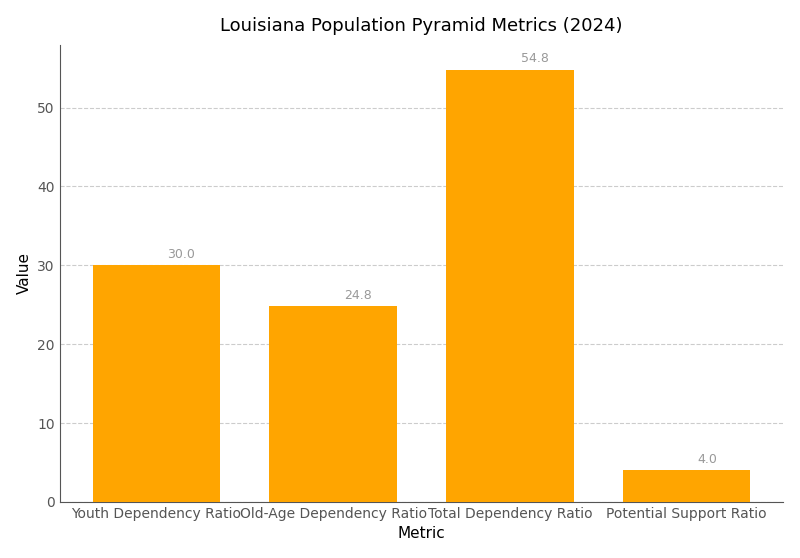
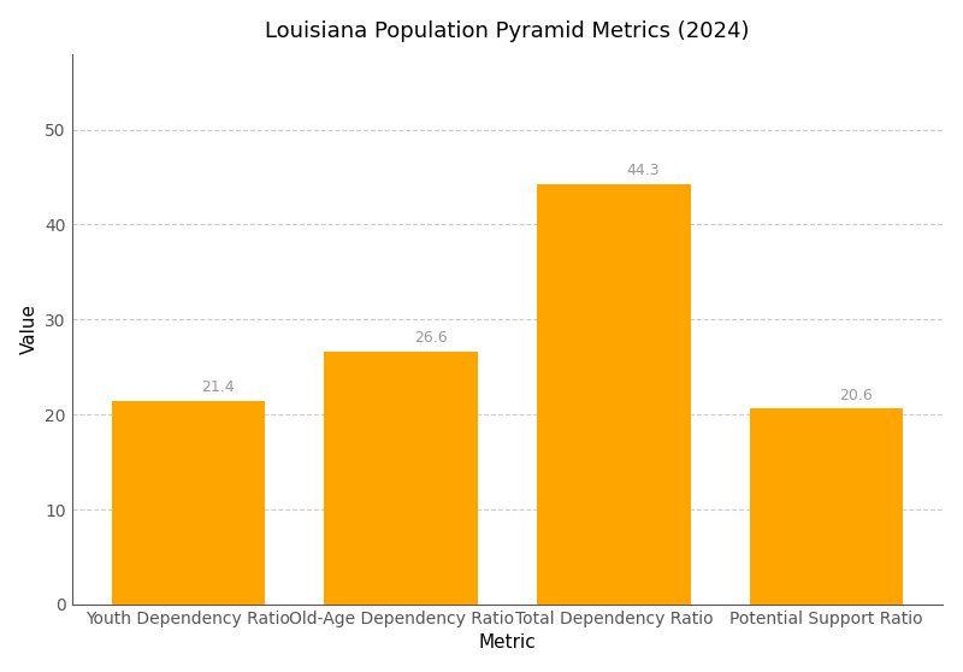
Youth Dependency Ratio: 30.0 -> 21.4
Old-Age Dependency Ratio: 24.8 -> 26.6
Total Dependency Ratio: 54.8 -> 44.3
Potential Support Ratio: 4.0 -> 20.6
